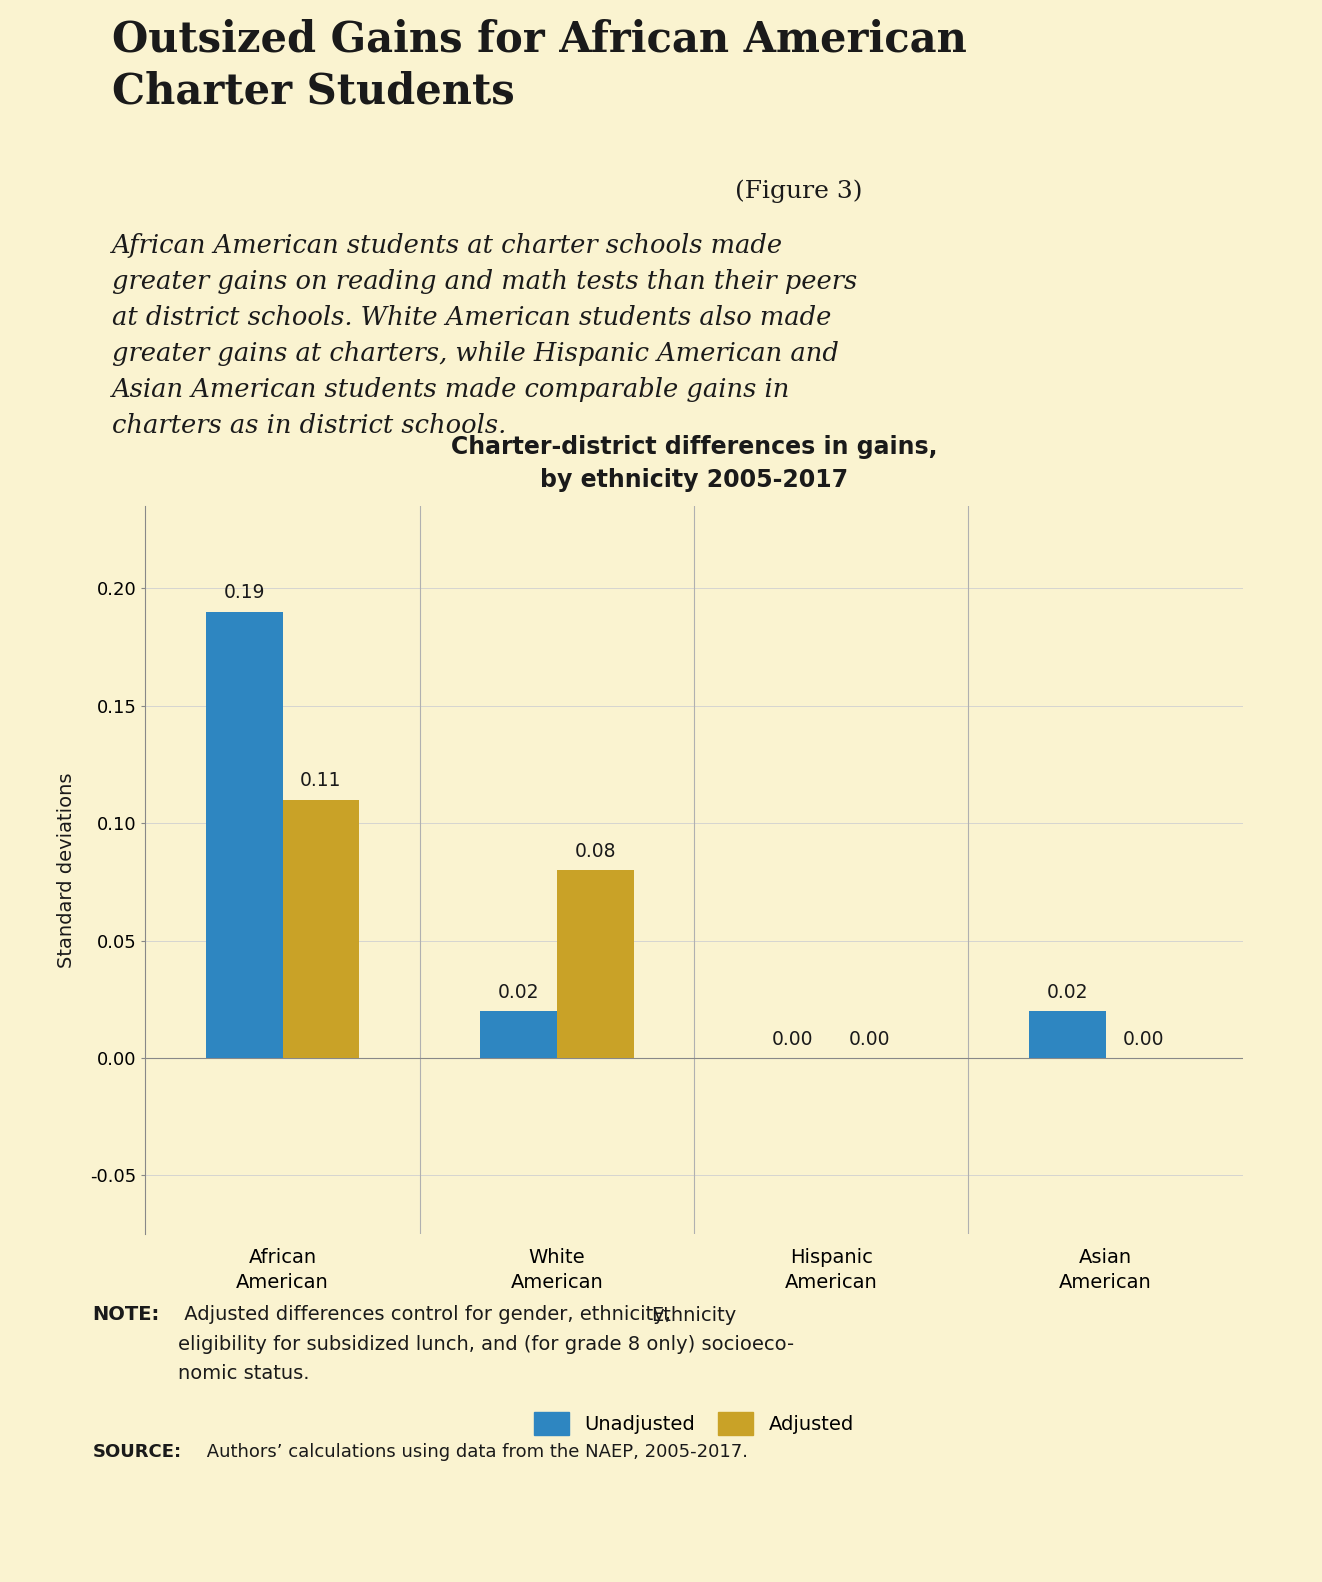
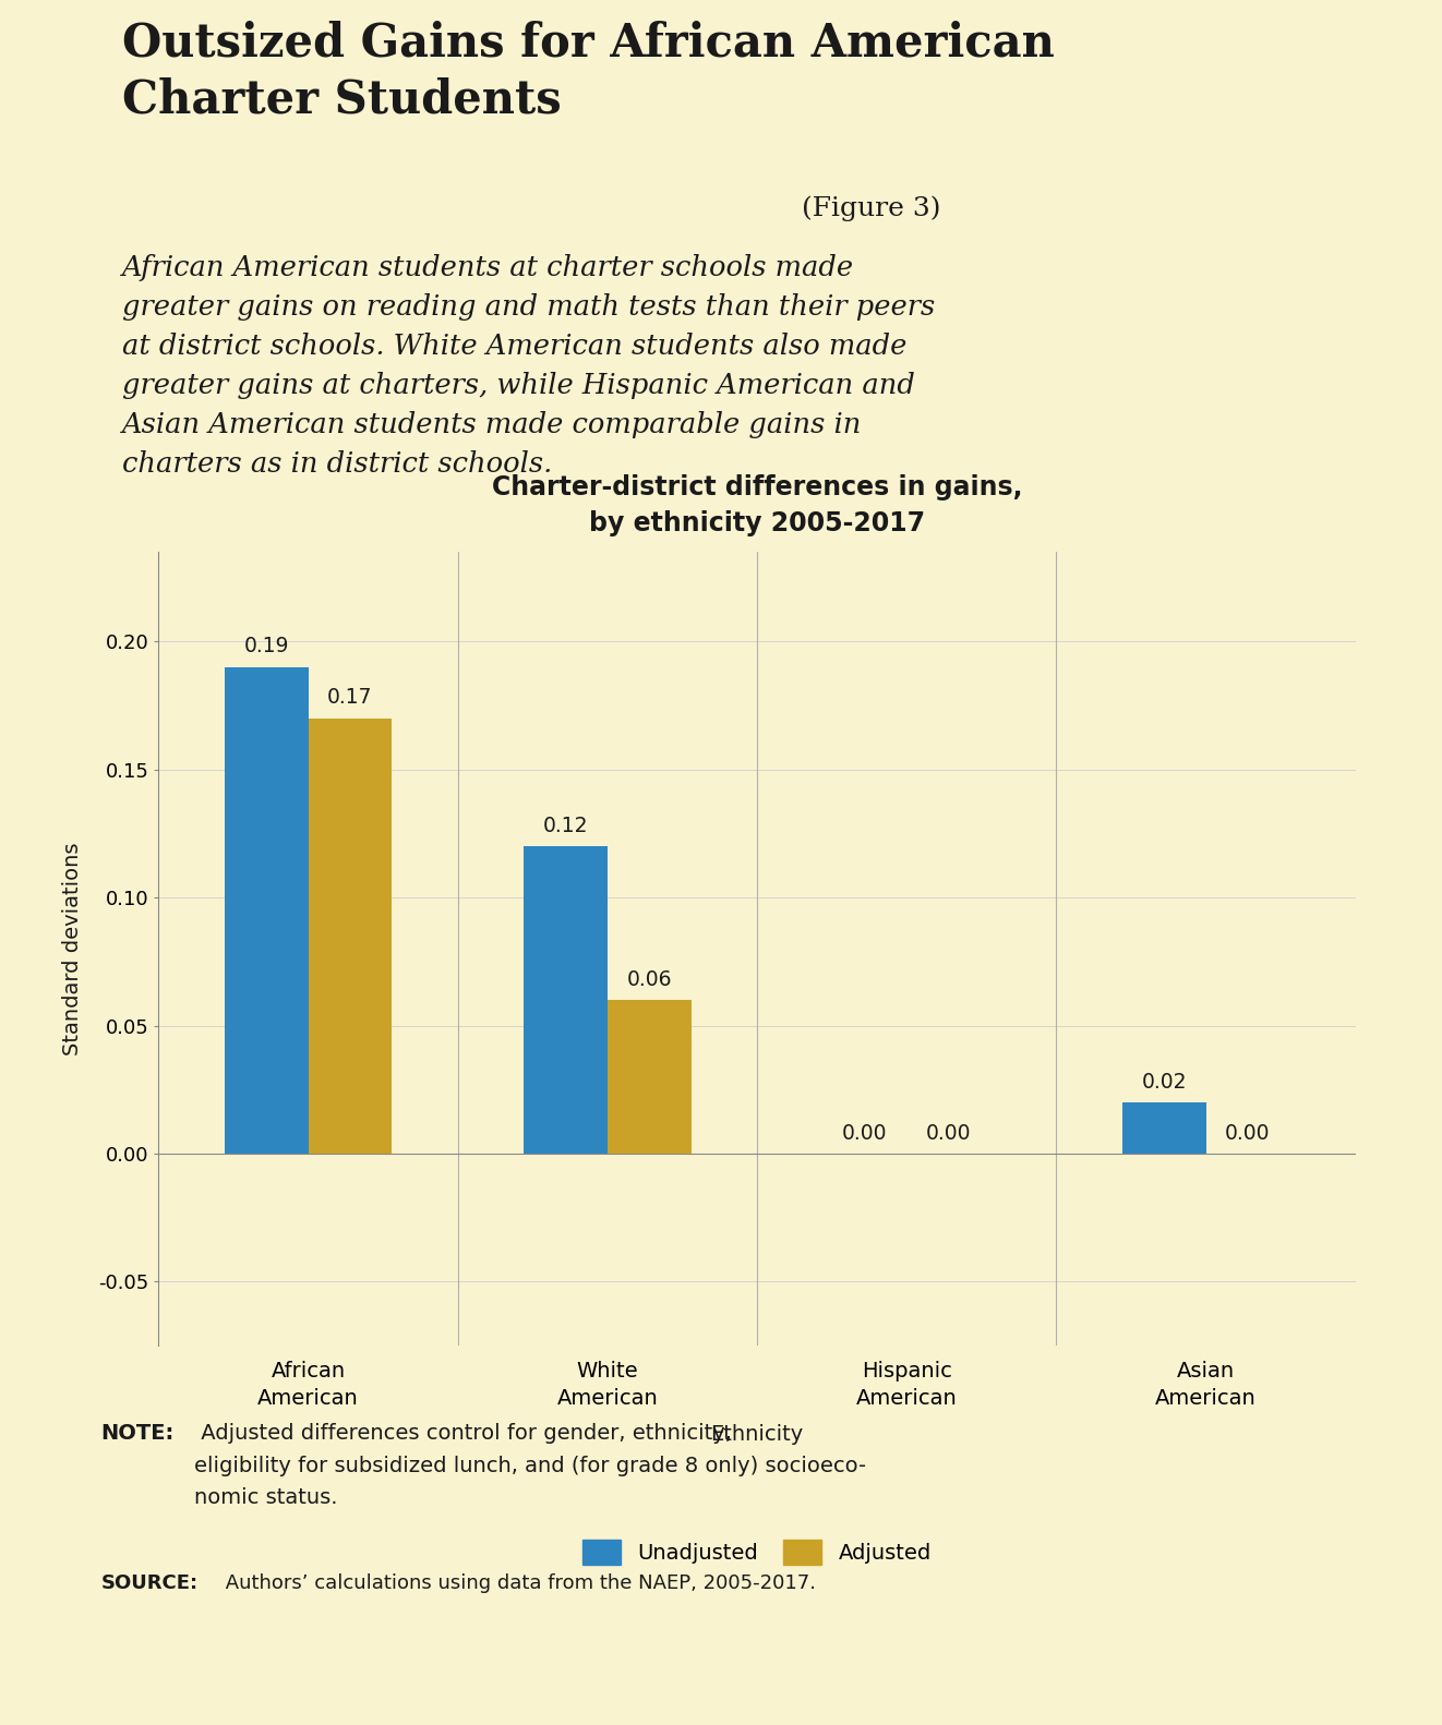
Adjusted/African American: 0.11 -> 0.17
Unadjusted/White American: 0.02 -> 0.12
Adjusted/White American: 0.08 -> 0.06
